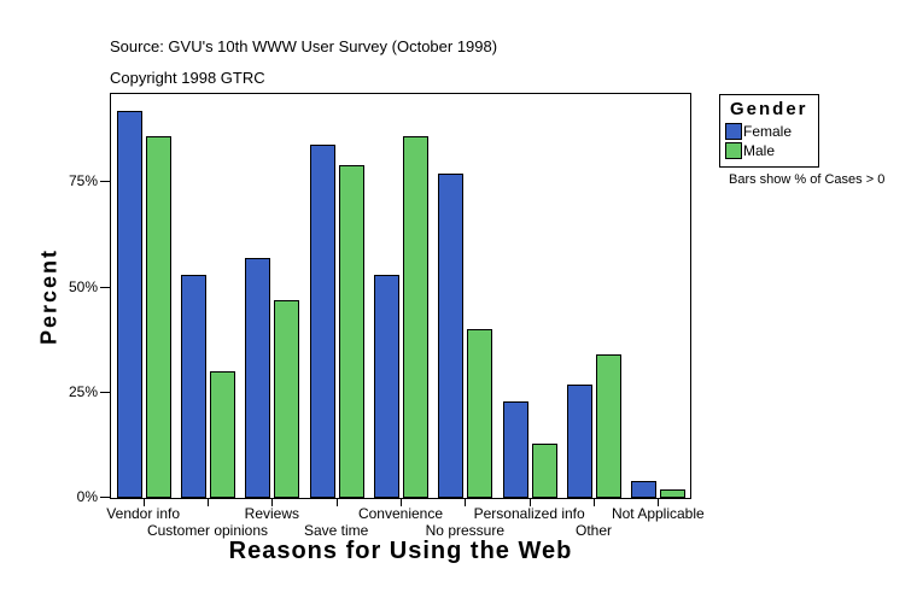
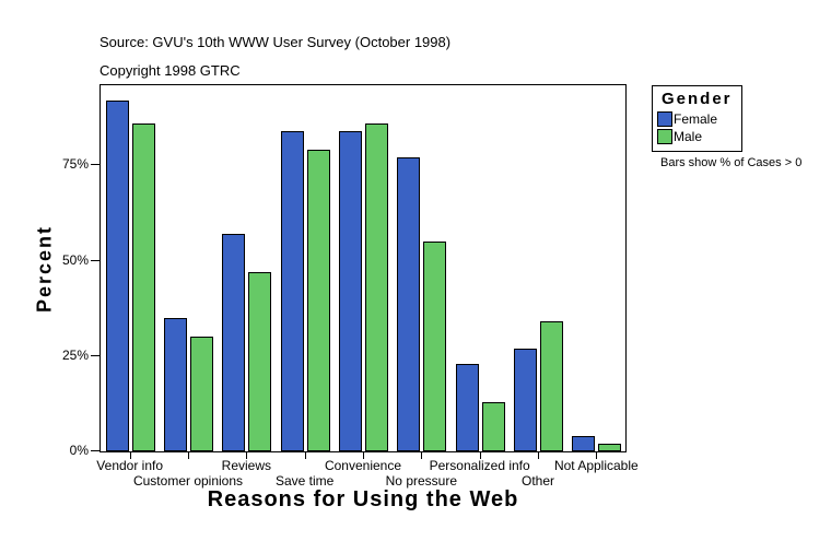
Female/Customer opinions: 53% -> 35%
Female/Convenience: 53% -> 84%
Male/No pressure: 40% -> 55%
